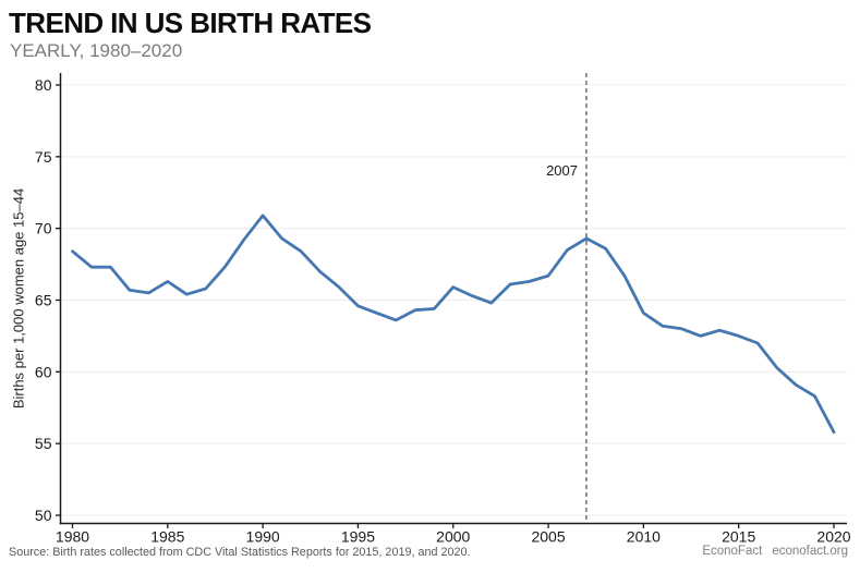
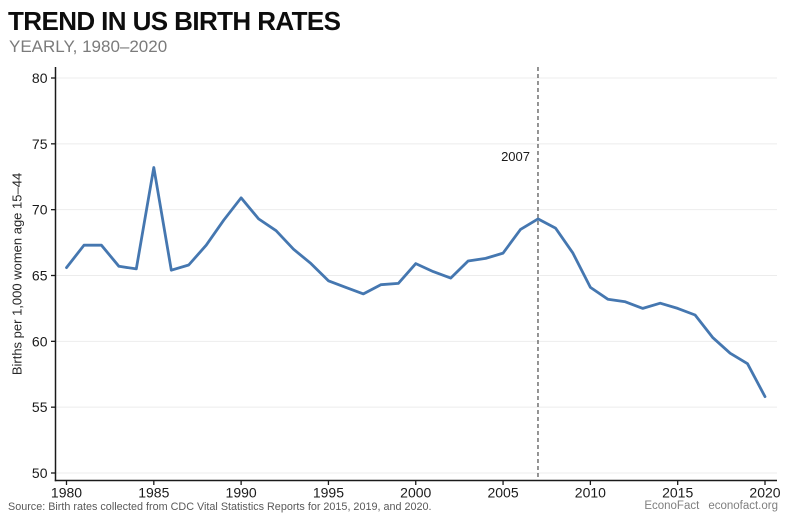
1980: 68.4 -> 65.6
1985: 66.3 -> 73.2
